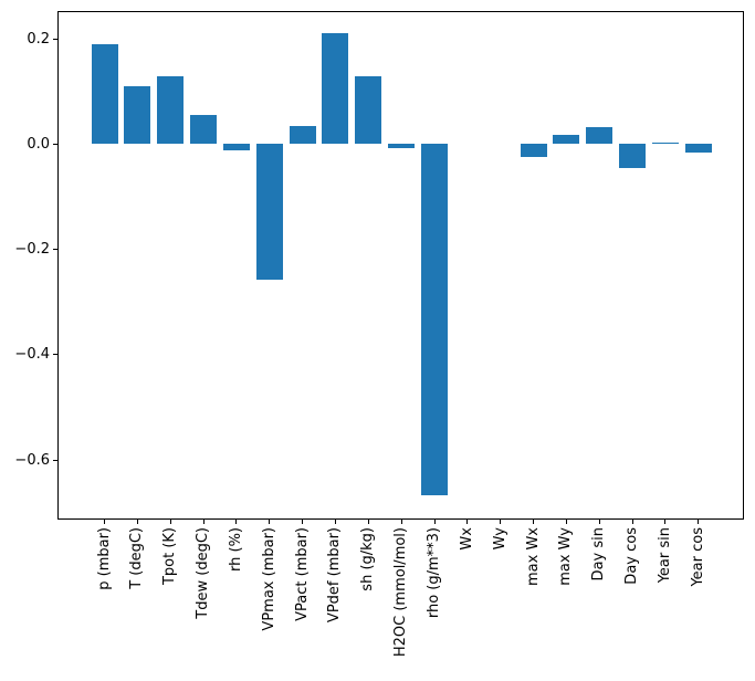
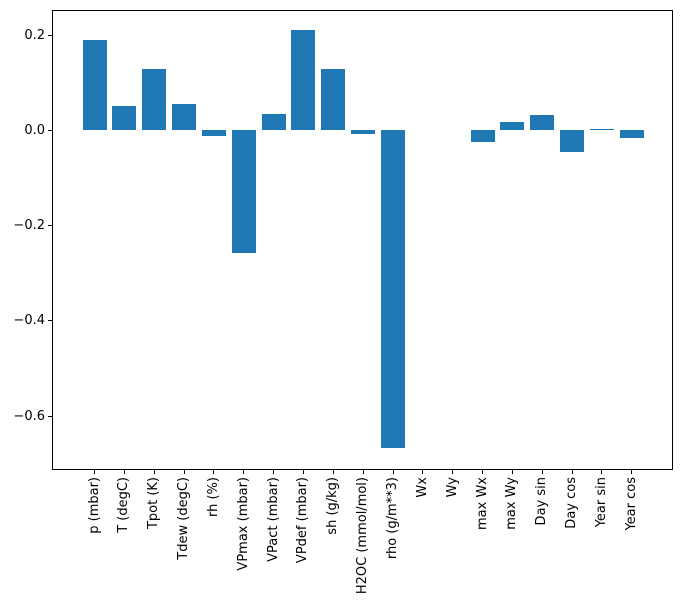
T (degC): 0.11 -> 0.05
